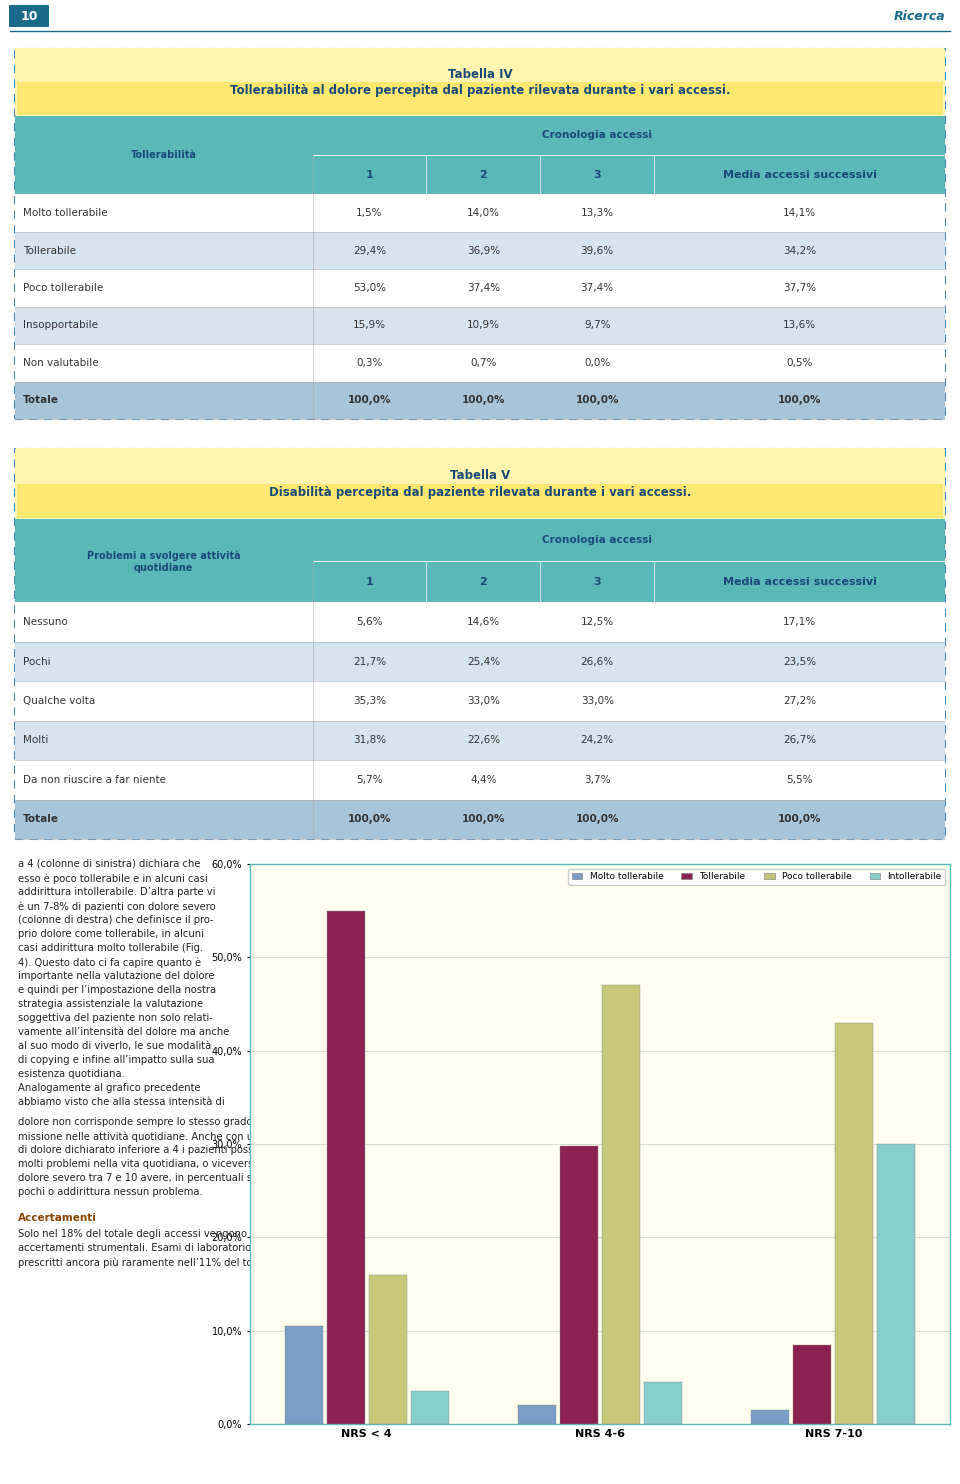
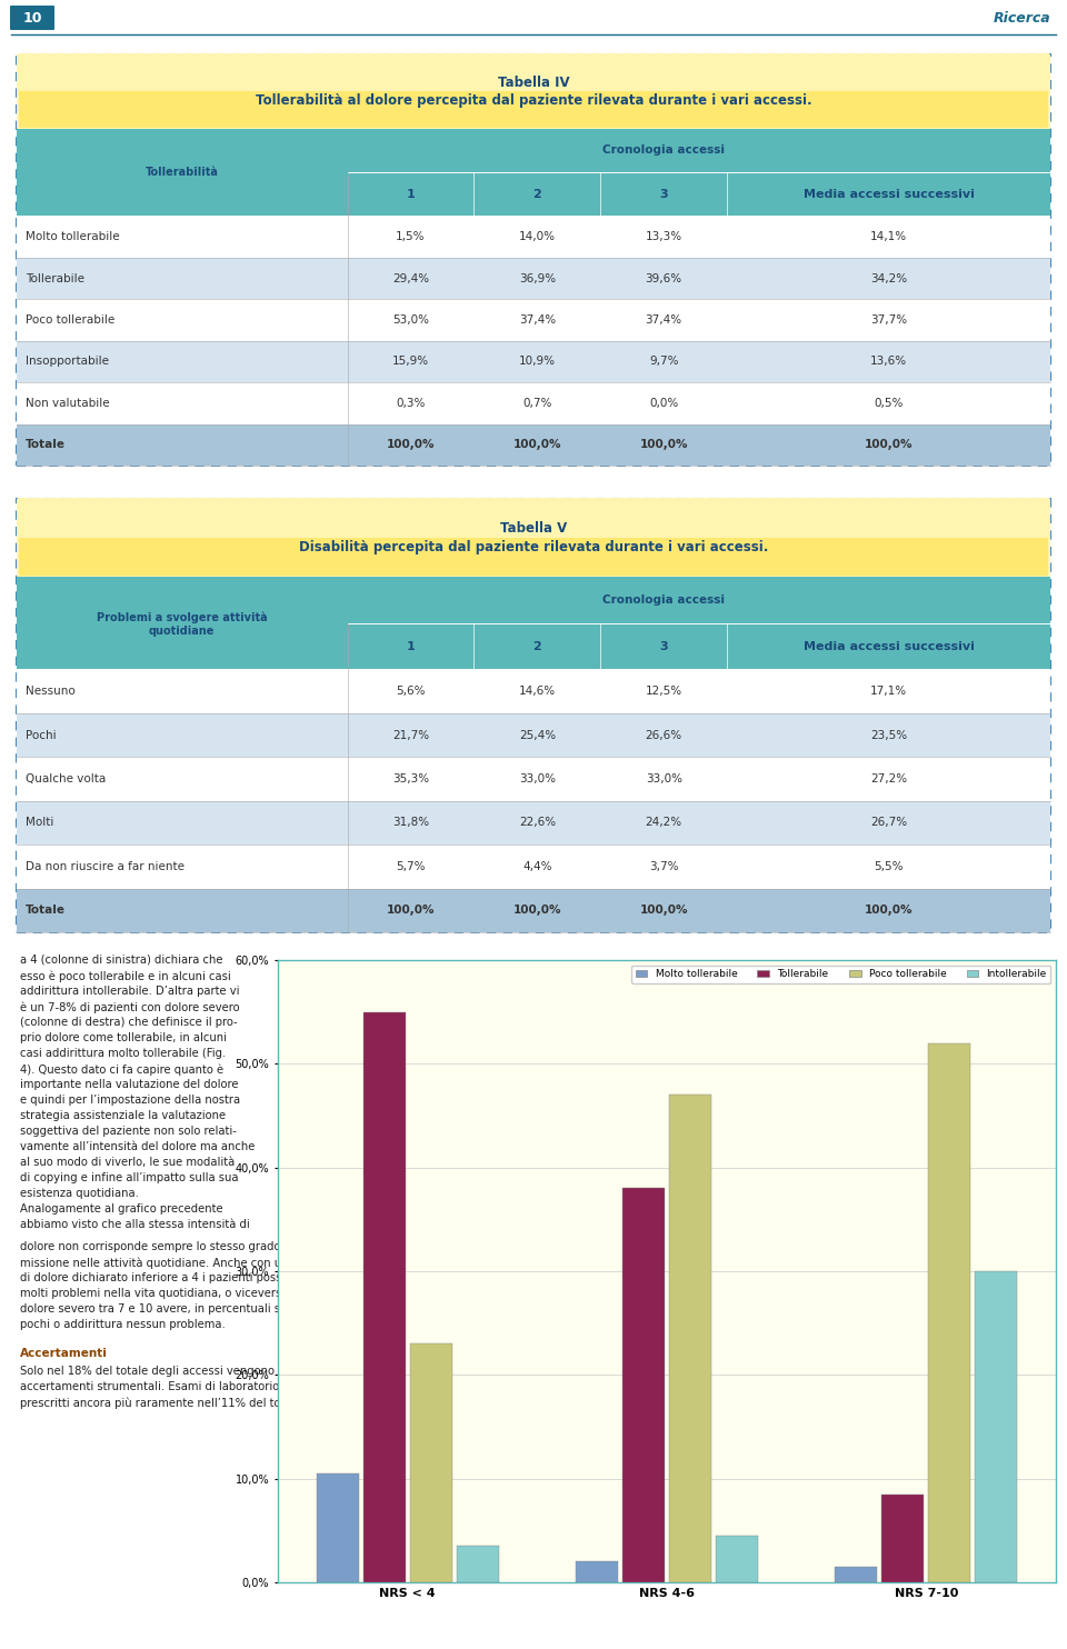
Poco tollerabile/NRS < 4: 16% -> 23%
Tollerabile/NRS 4-6: 29,8% -> 38,0%
Poco tollerabile/NRS 7-10: 43% -> 52%
